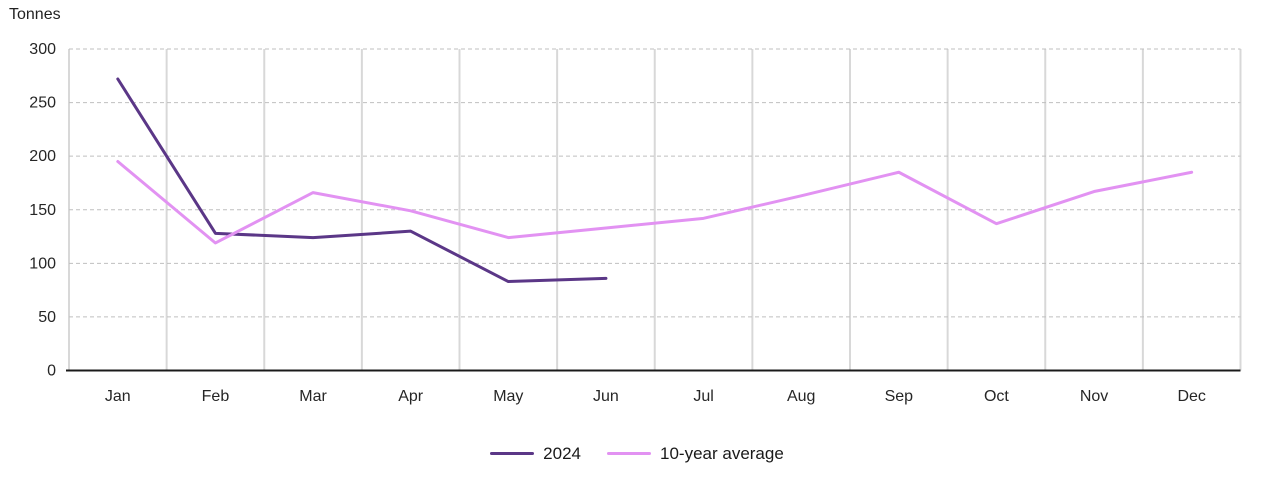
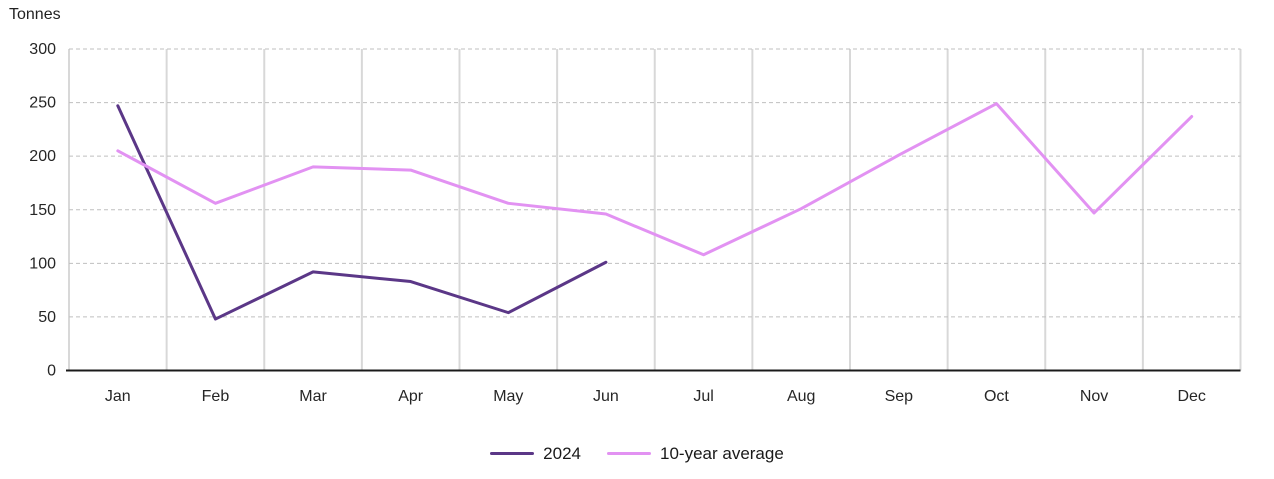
2024/Jan: 272 -> 247
10-year average/Jan: 195 -> 205
2024/Feb: 128 -> 48
10-year average/Feb: 119 -> 156
2024/Mar: 124 -> 92
10-year average/Mar: 166 -> 190
2024/Apr: 130 -> 83
10-year average/Apr: 149 -> 187
2024/May: 83 -> 54
10-year average/May: 124 -> 156
2024/Jun: 86 -> 101
10-year average/Jun: 133 -> 146
10-year average/Jul: 142 -> 108
10-year average/Aug: 163 -> 151
10-year average/Sep: 185 -> 201
10-year average/Oct: 137 -> 249
10-year average/Nov: 167 -> 147
10-year average/Dec: 185 -> 237
